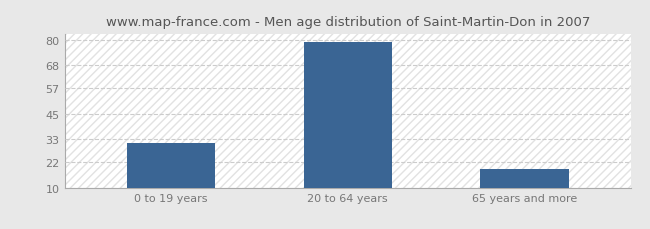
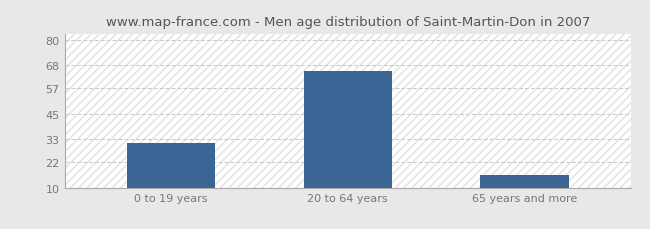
20 to 64 years: 79 -> 65
65 years and more: 19 -> 16
